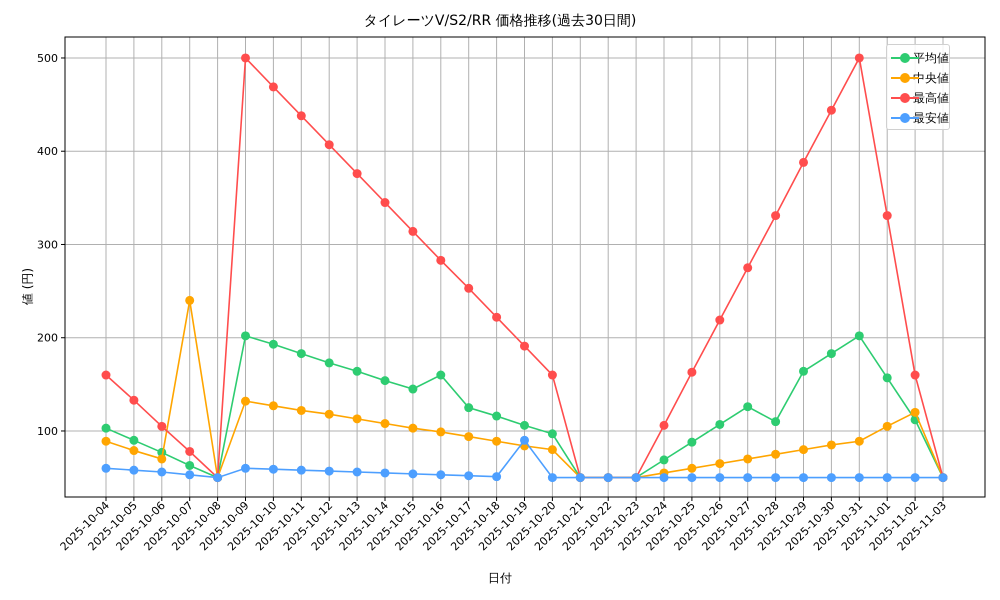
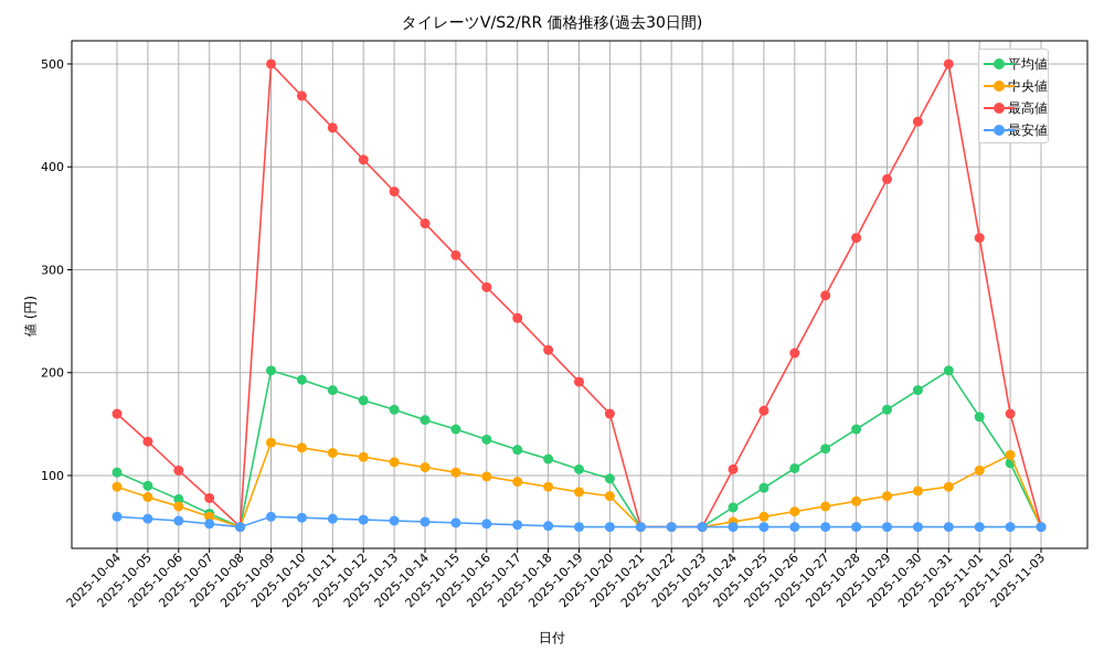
中央値/2025-10-07: 240 -> 60
平均値/2025-10-16: 160 -> 140
最安値/2025-10-19: 90 -> 50
平均値/2025-10-28: 110 -> 140
